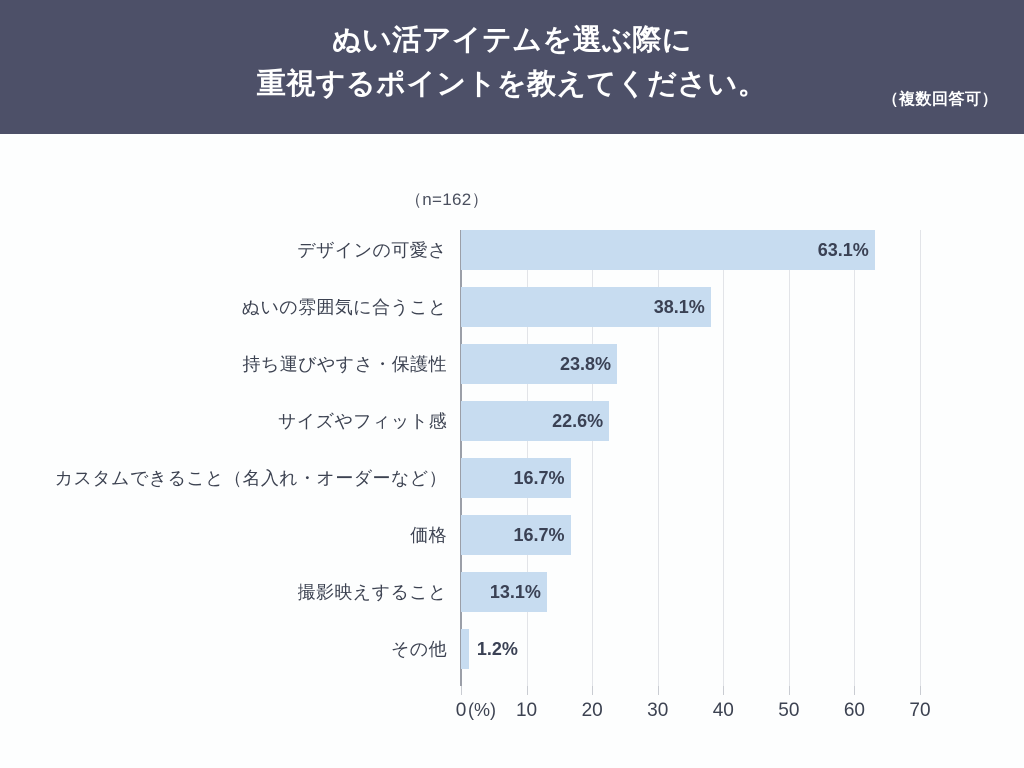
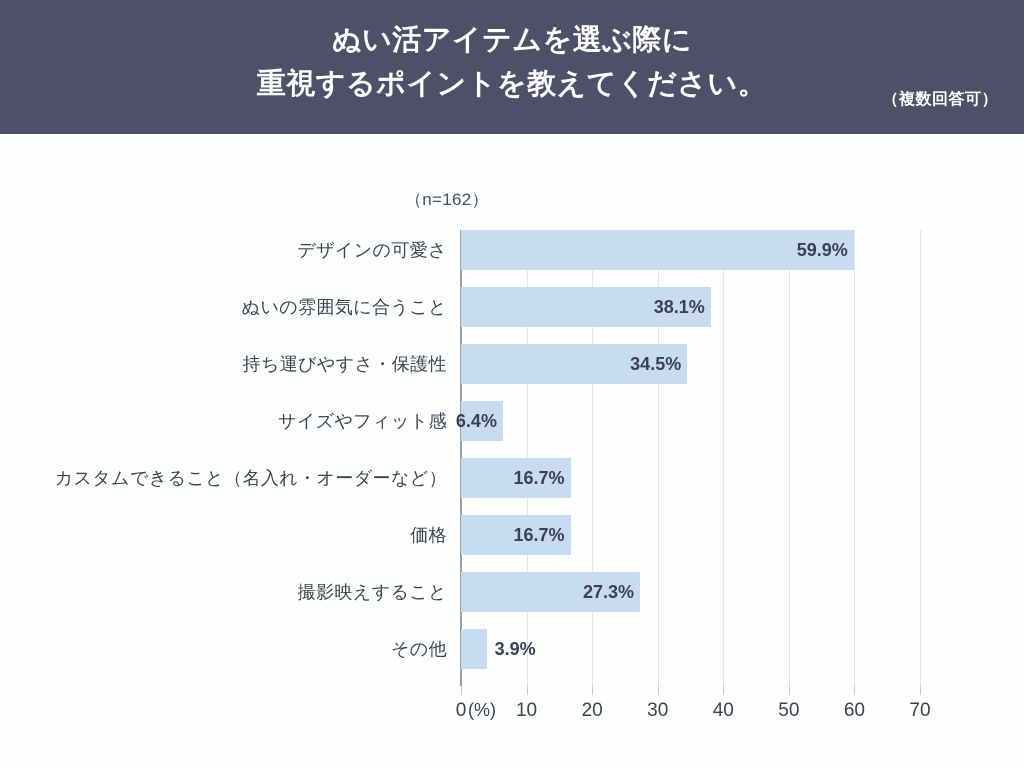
デザインの可愛さ: 63.1% -> 59.9%
持ち運びやすさ・保護性: 23.8% -> 34.5%
サイズやフィット感: 22.6% -> 6.4%
撮影映えすること: 13.1% -> 27.3%
その他: 1.2% -> 3.9%
